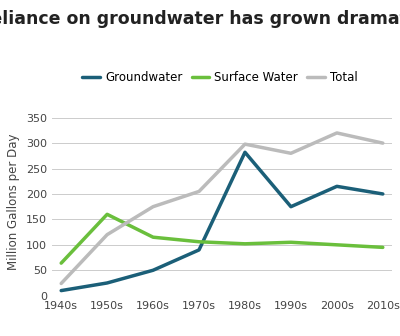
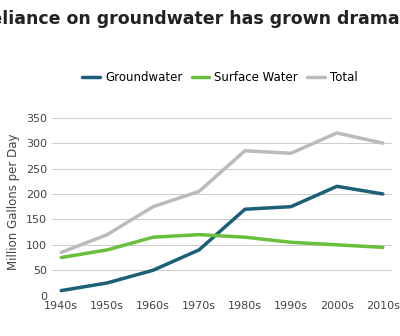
Surface Water/1940s: 64 -> 75
Total/1940s: 24 -> 85
Surface Water/1950s: 160 -> 90
Surface Water/1970s: 106 -> 120
Groundwater/1980s: 282 -> 170
Surface Water/1980s: 102 -> 115
Total/1980s: 298 -> 285
